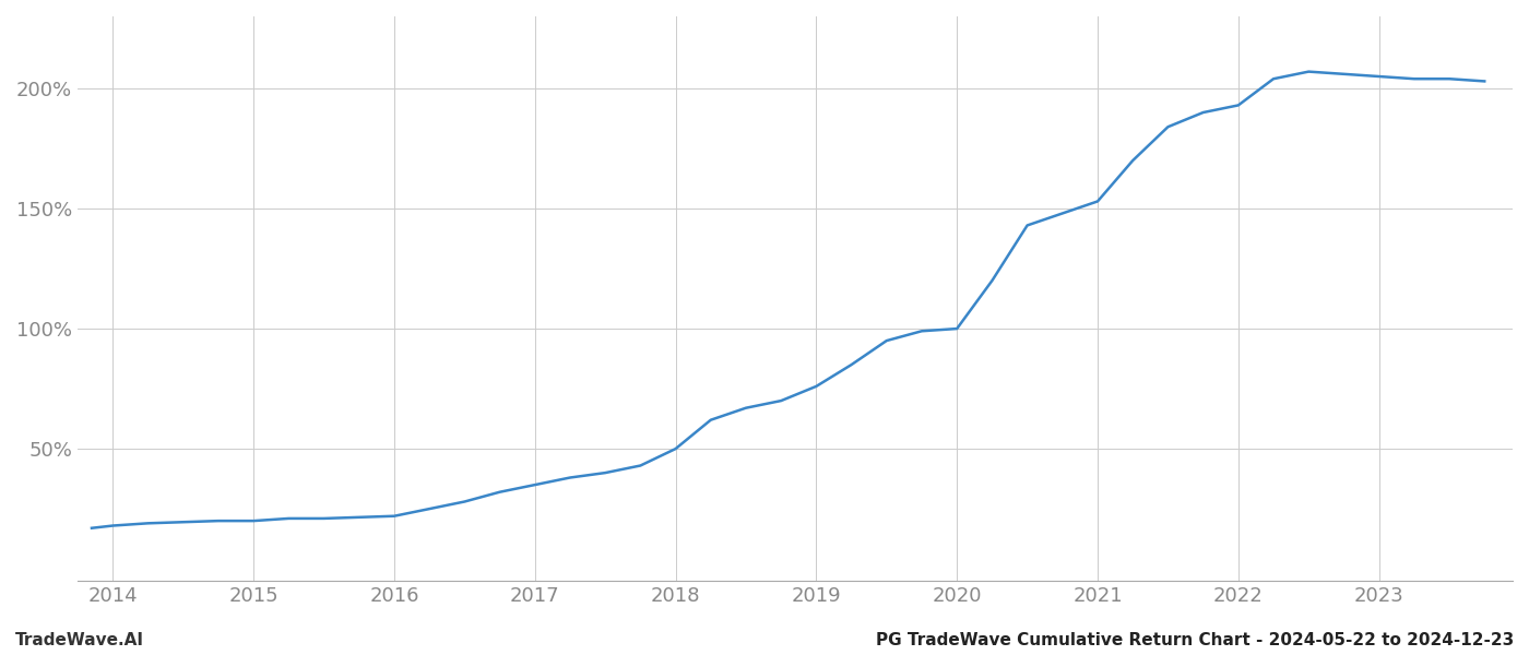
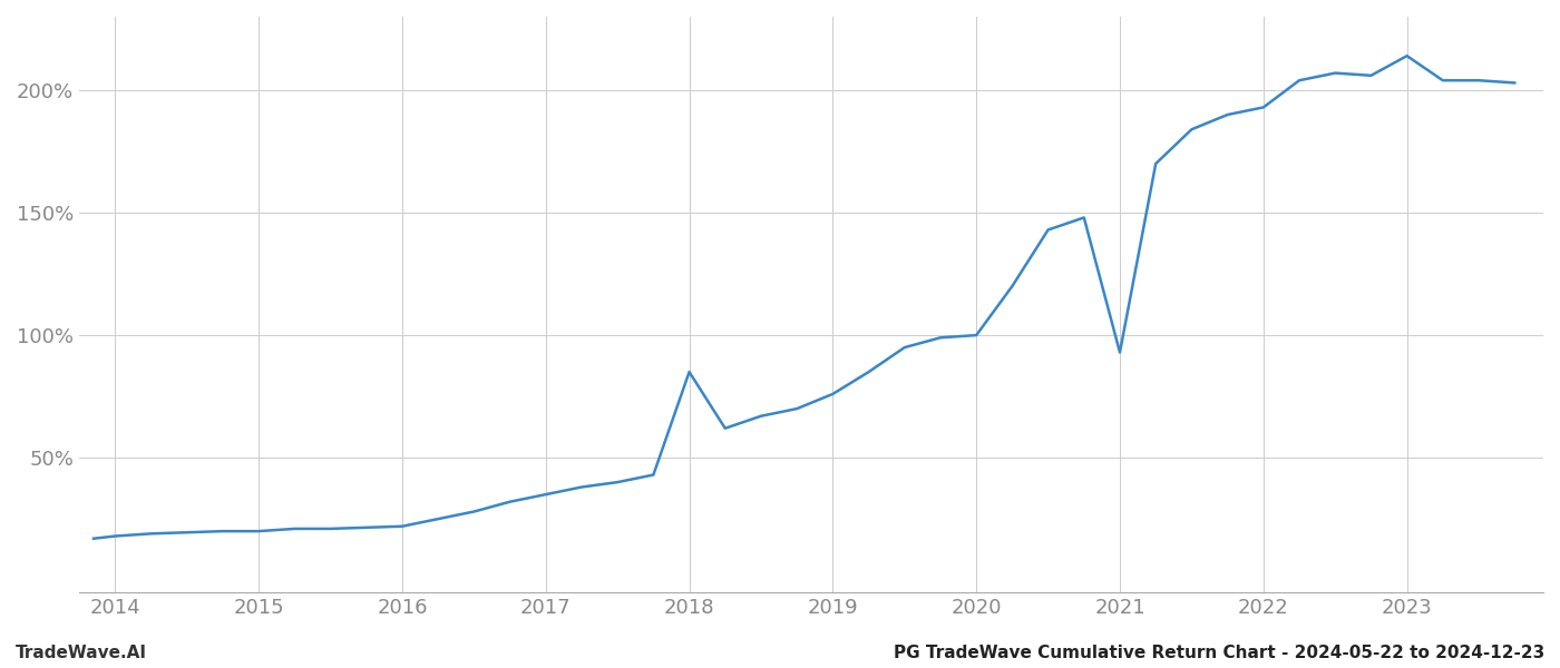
2018: 50.0% -> 85.0%
2021: 153.0% -> 93.0%
2023: 205.0% -> 214.0%
